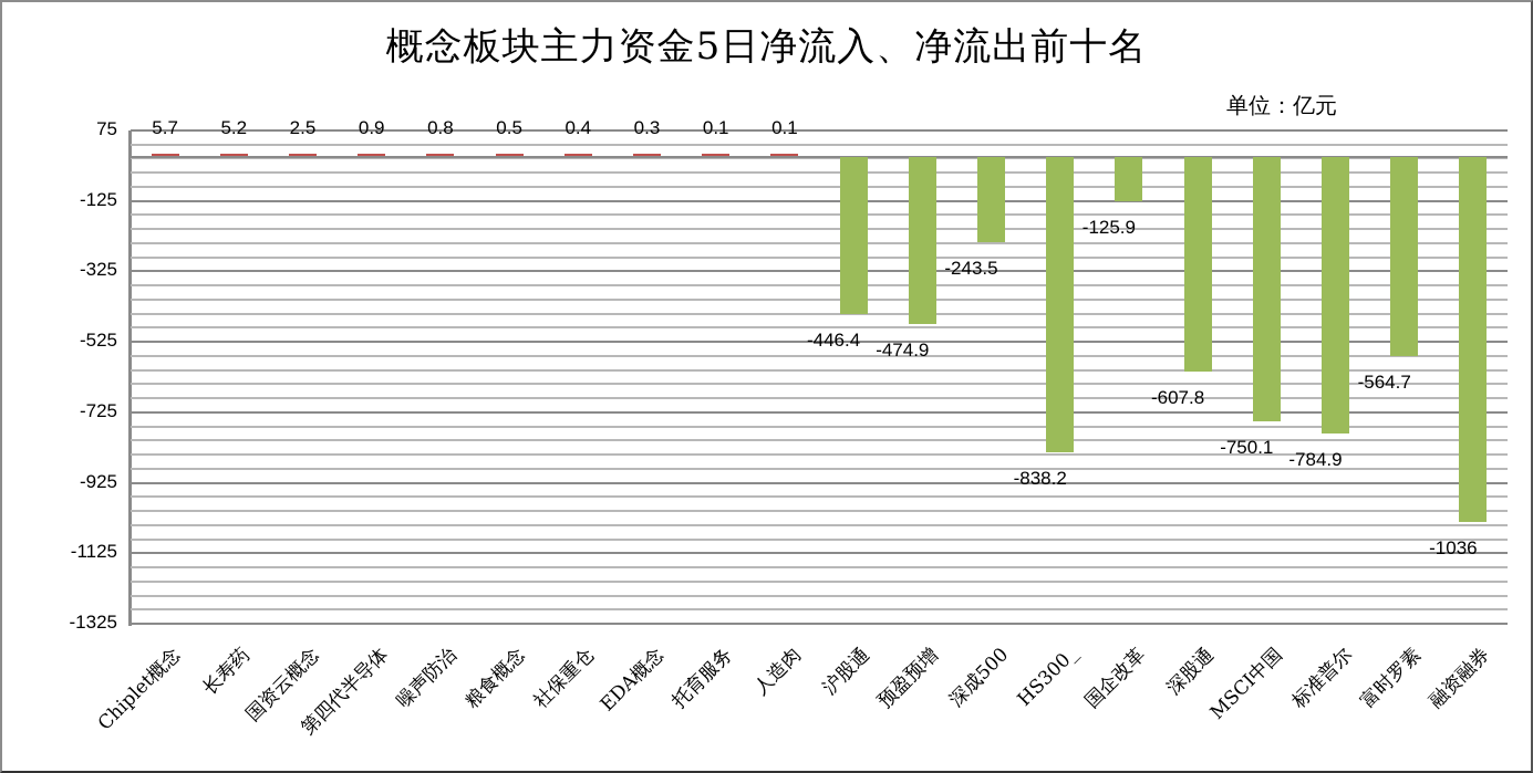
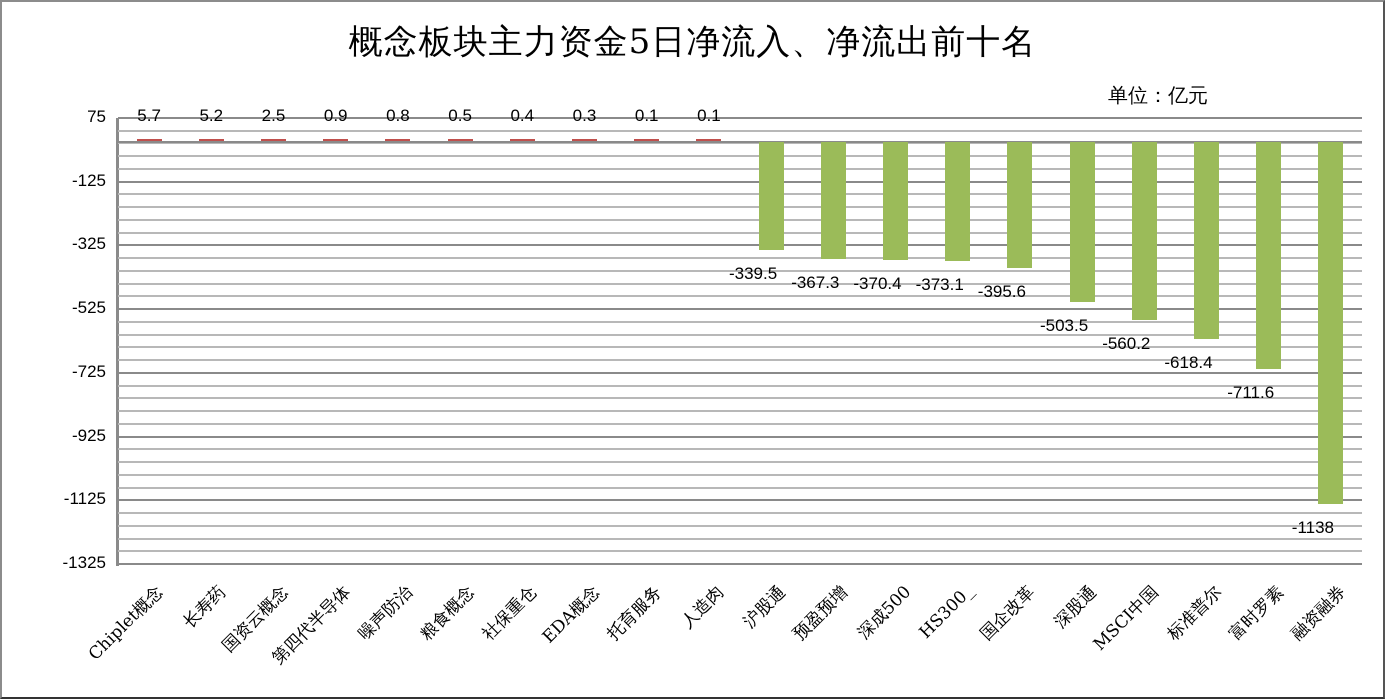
沪股通: -446.4 -> -339.5
预盈预增: -474.9 -> -367.3
深成500: -243.5 -> -370.4
HS300_: -838.2 -> -373.1
国企改革: -125.9 -> -395.6
深股通: -607.8 -> -503.5
MSCI中国: -750.1 -> -560.2
标准普尔: -784.9 -> -618.4
富时罗素: -564.7 -> -711.6
融资融券: -1036 -> -1138
